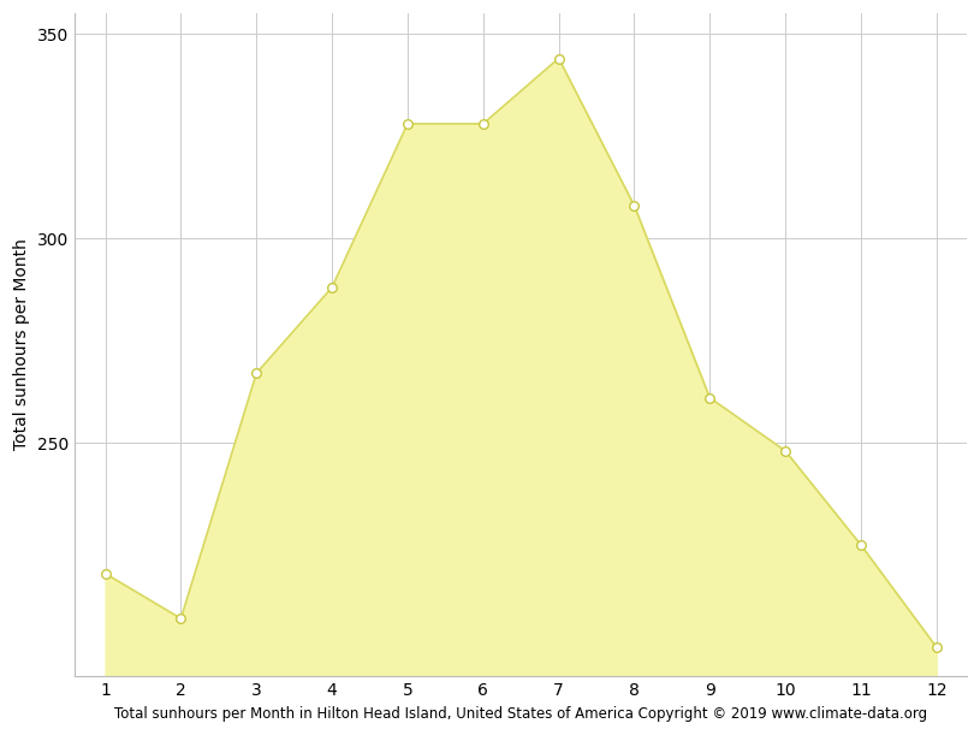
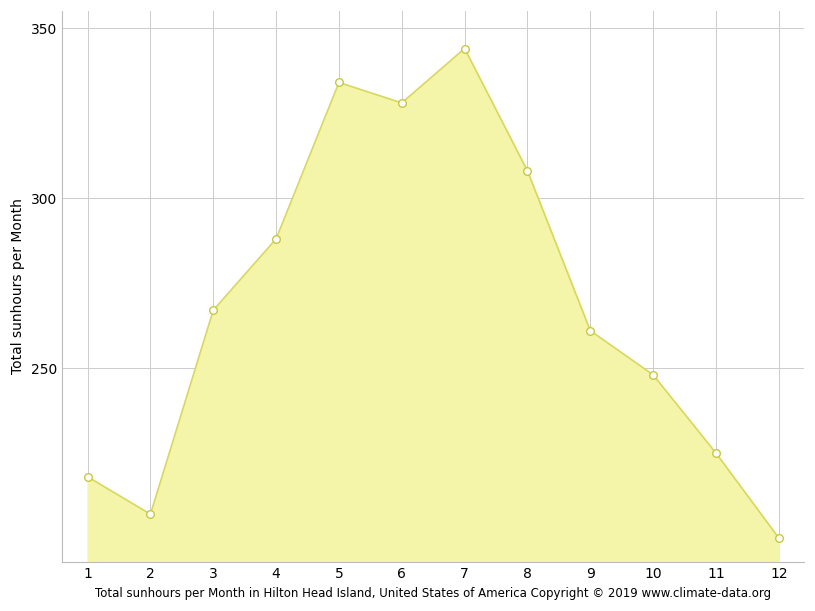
5: 328 -> 334
